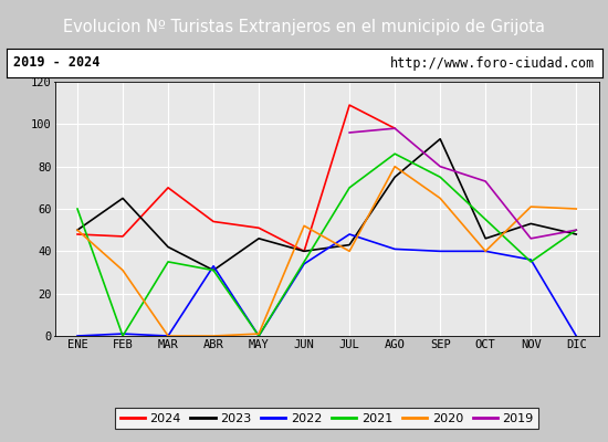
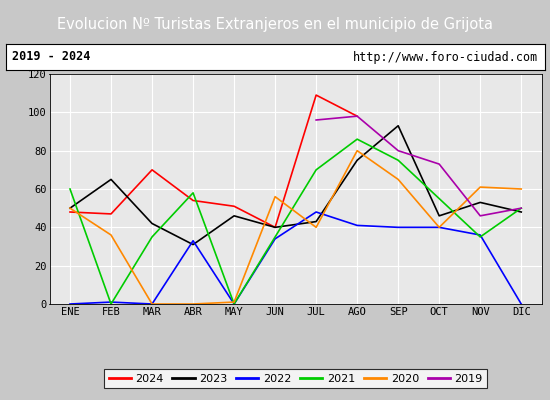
2020/FEB: 31 -> 36
2021/ABR: 31 -> 58
2020/JUN: 52 -> 56
